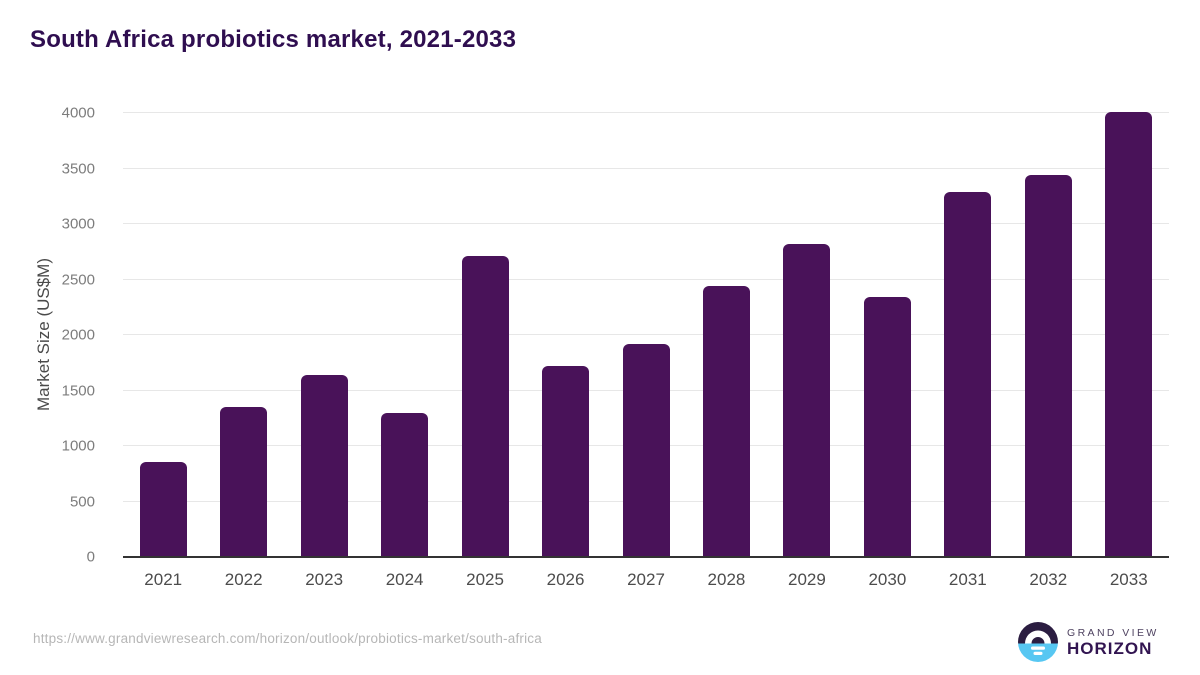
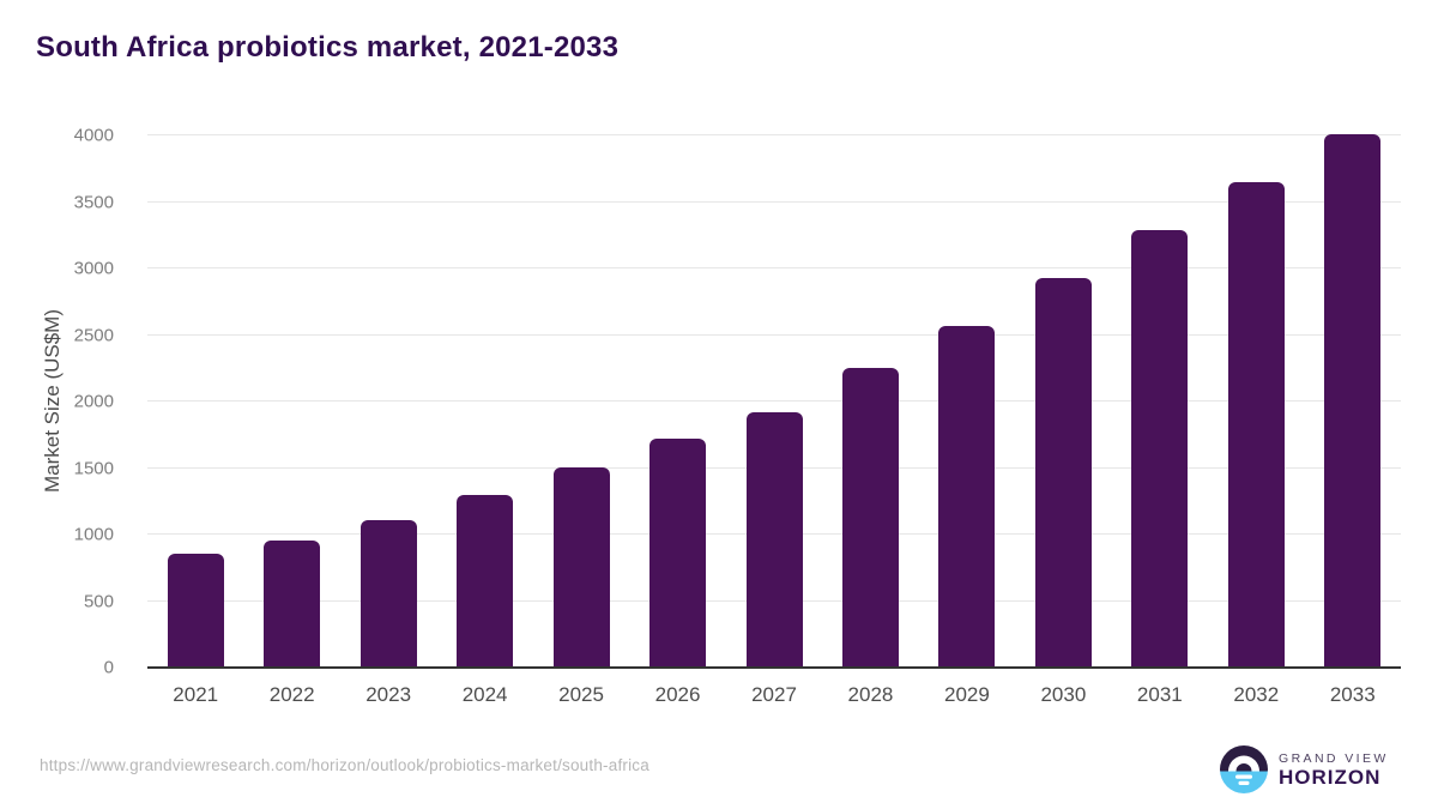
2022: 1350 -> 960
2023: 1640 -> 1110
2025: 2710 -> 1500
2028: 2440 -> 2260
2029: 2820 -> 2570
2030: 2340 -> 2930
2032: 3440 -> 3650
